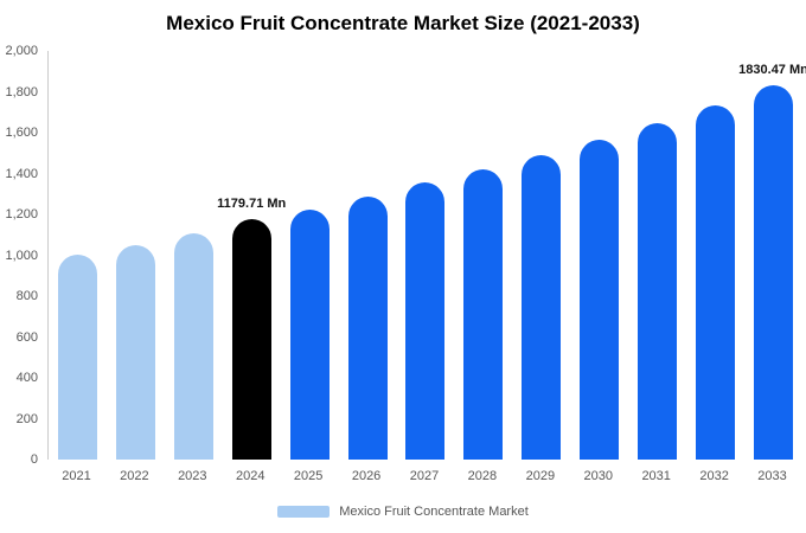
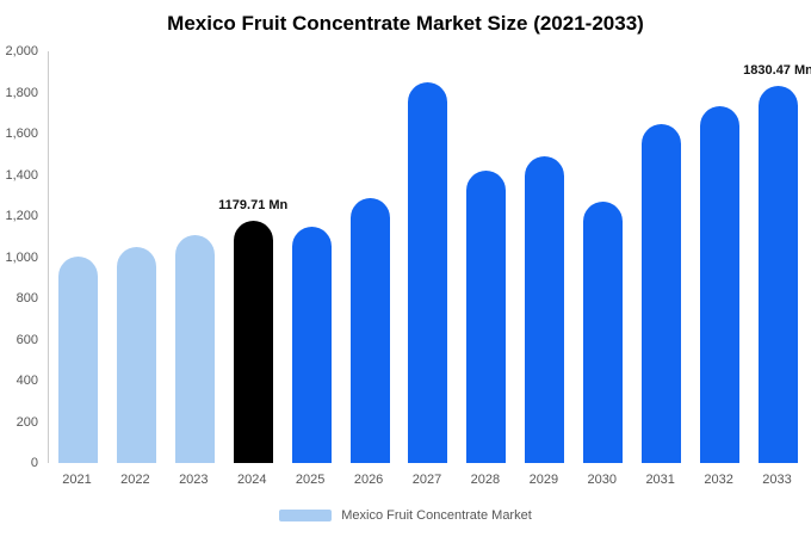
2025: 1220 -> 1150
2027: 1360 -> 1850
2030: 1560 -> 1270
